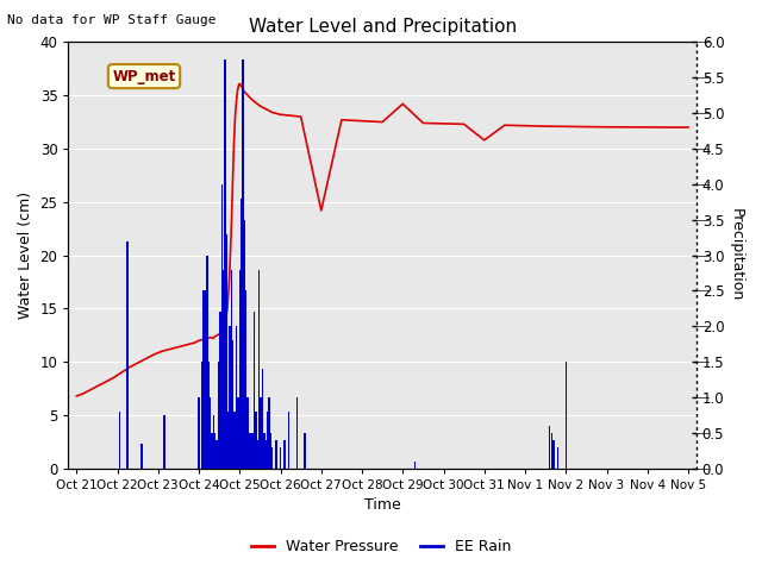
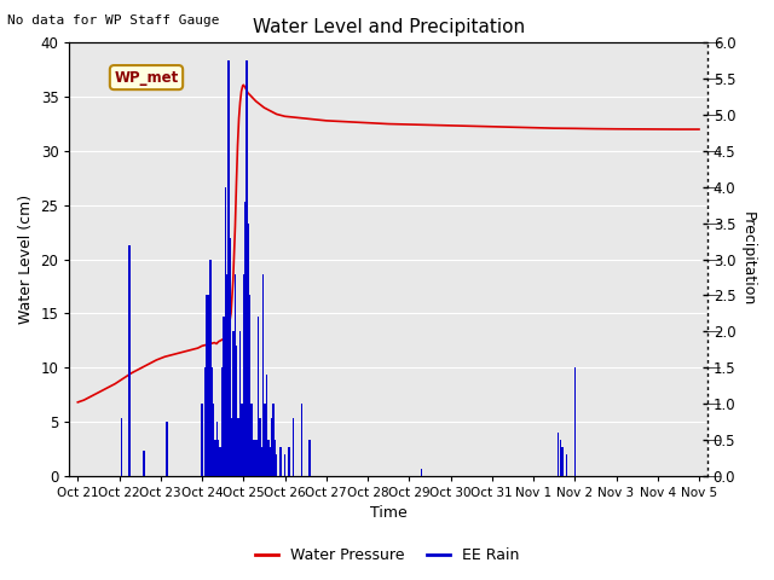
Water Pressure/Oct 27: 24.2 -> 32.8
Water Pressure/Oct 29: 34.2 -> 32.5
Water Pressure/Oct 31: 30.8 -> 32.2
